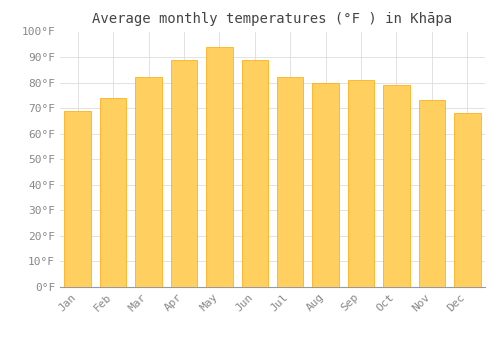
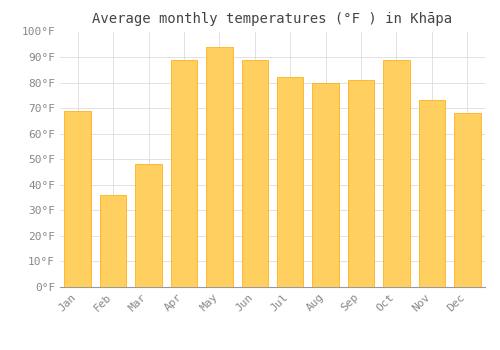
Feb: 74°F -> 36°F
Mar: 82°F -> 48°F
Oct: 79°F -> 89°F
